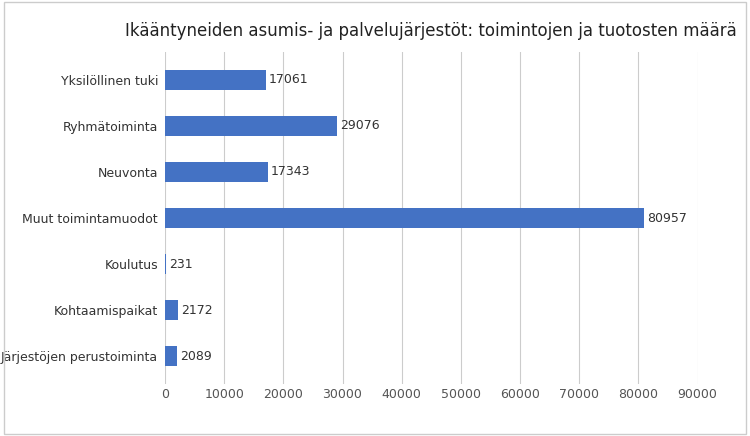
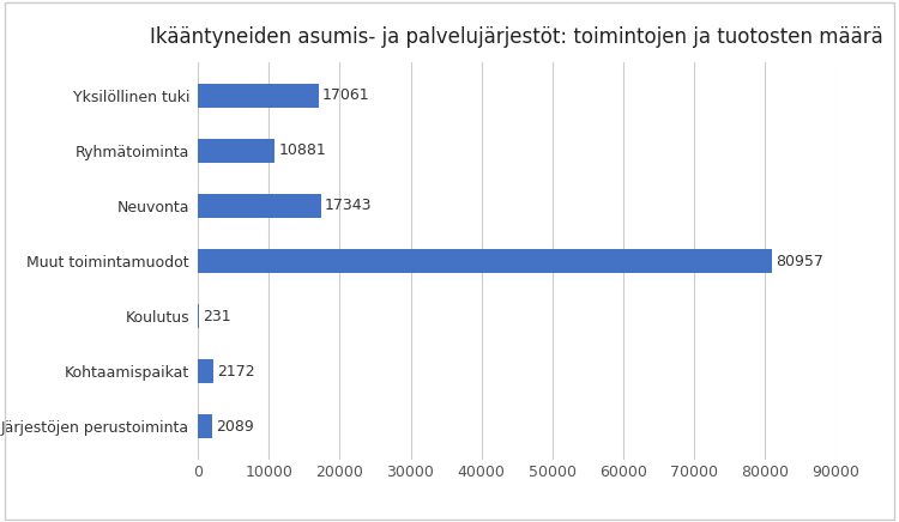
Ryhmätoiminta: 29076 -> 10881
